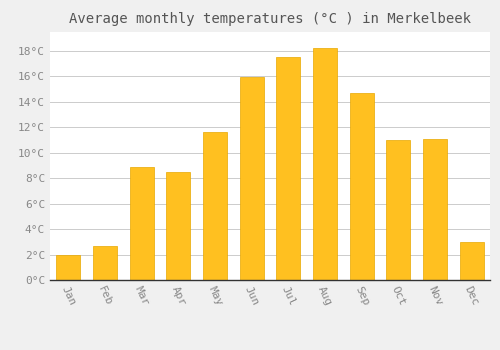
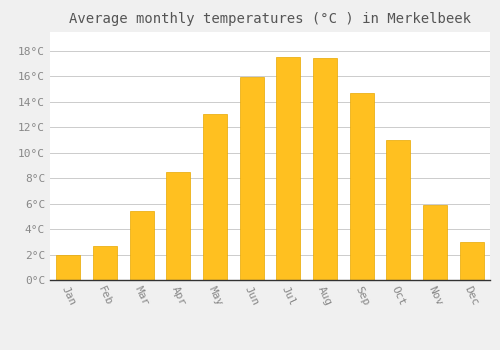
Mar: 8.9°C -> 5.4°C
May: 11.6°C -> 13.0°C
Aug: 18.2°C -> 17.4°C
Nov: 11.1°C -> 5.9°C
